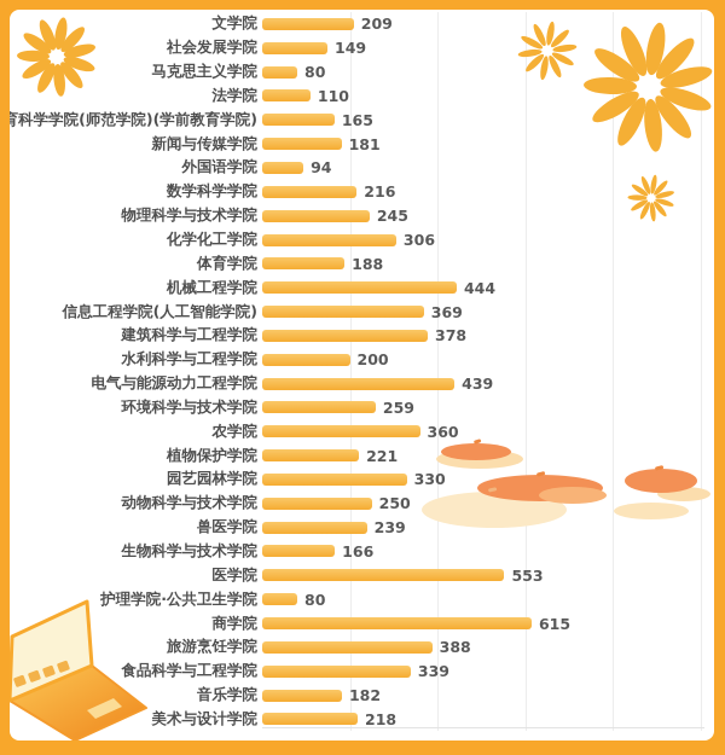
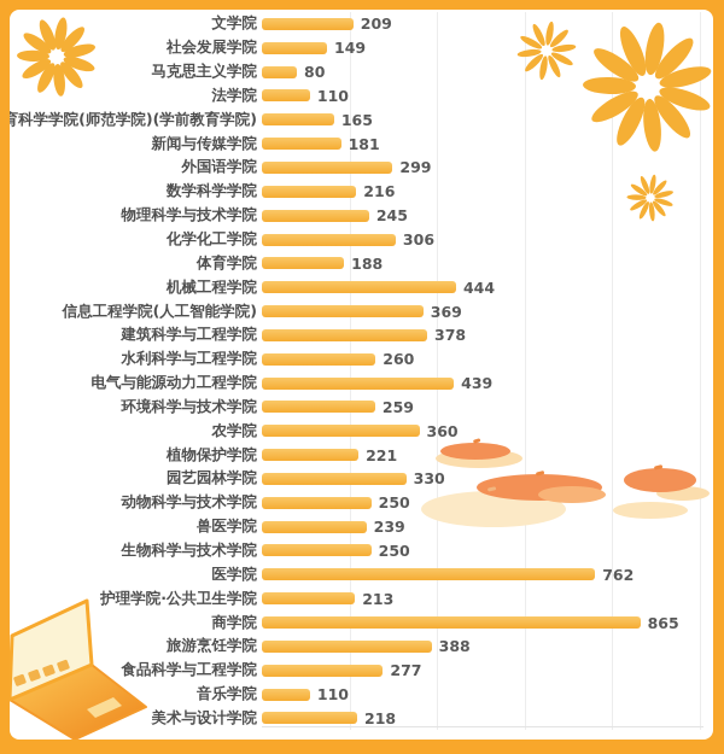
外国语学院: 94 -> 299
水利科学与工程学院: 200 -> 260
生物科学与技术学院: 166 -> 250
医学院: 553 -> 762
护理学院·公共卫生学院: 80 -> 213
商学院: 615 -> 865
食品科学与工程学院: 339 -> 277
音乐学院: 182 -> 110
